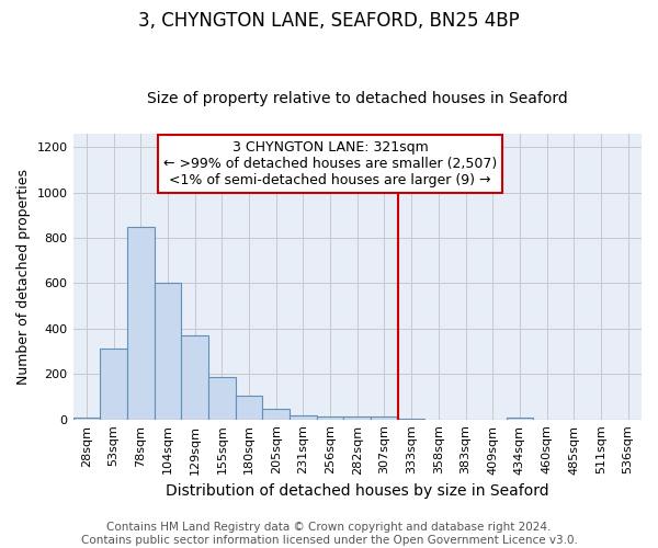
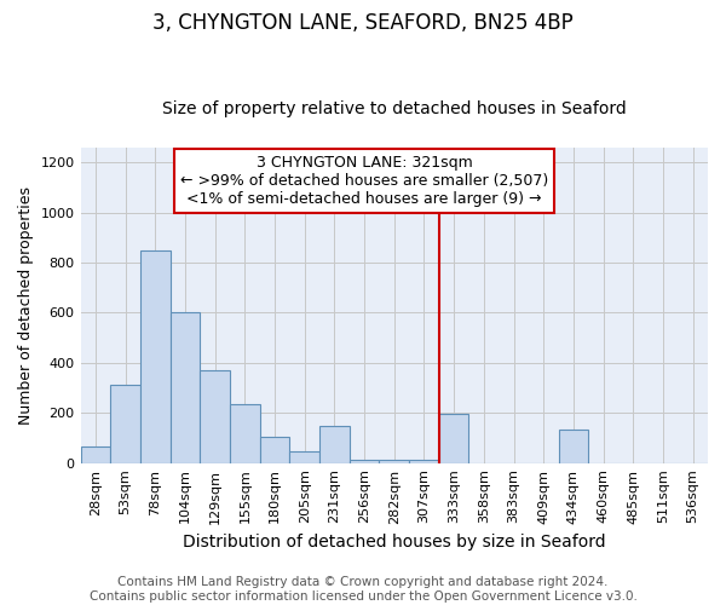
28sqm: 10 -> 65
155sqm: 185 -> 235
231sqm: 20 -> 150
333sqm: 5 -> 195
434sqm: 10 -> 135
